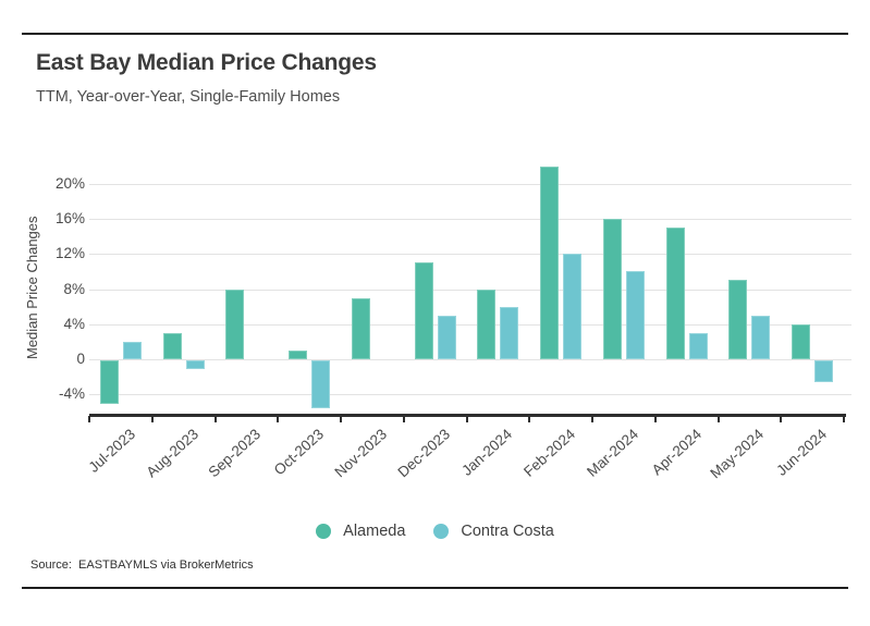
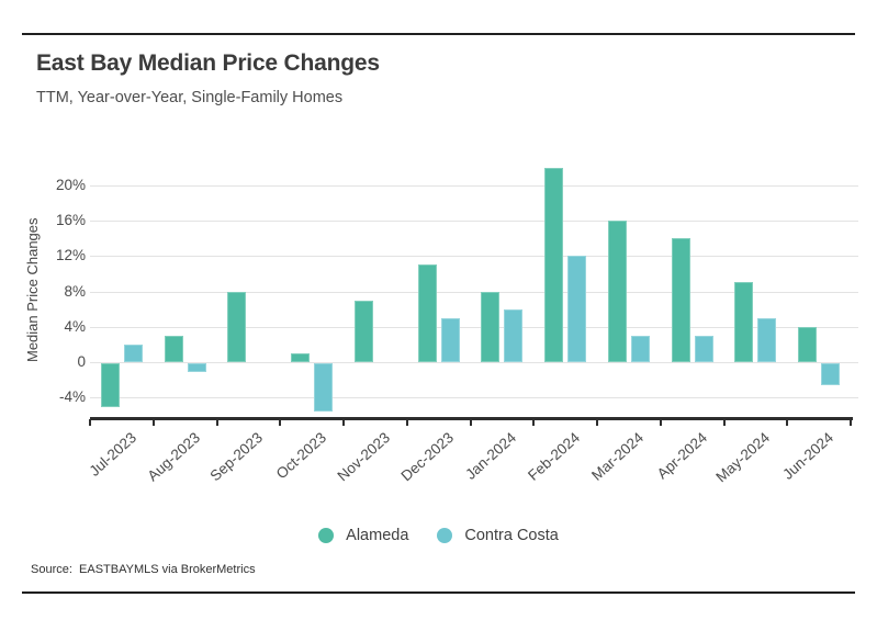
Contra Costa/Mar-2024: 10% -> 3%
Alameda/Apr-2024: 15% -> 14%
